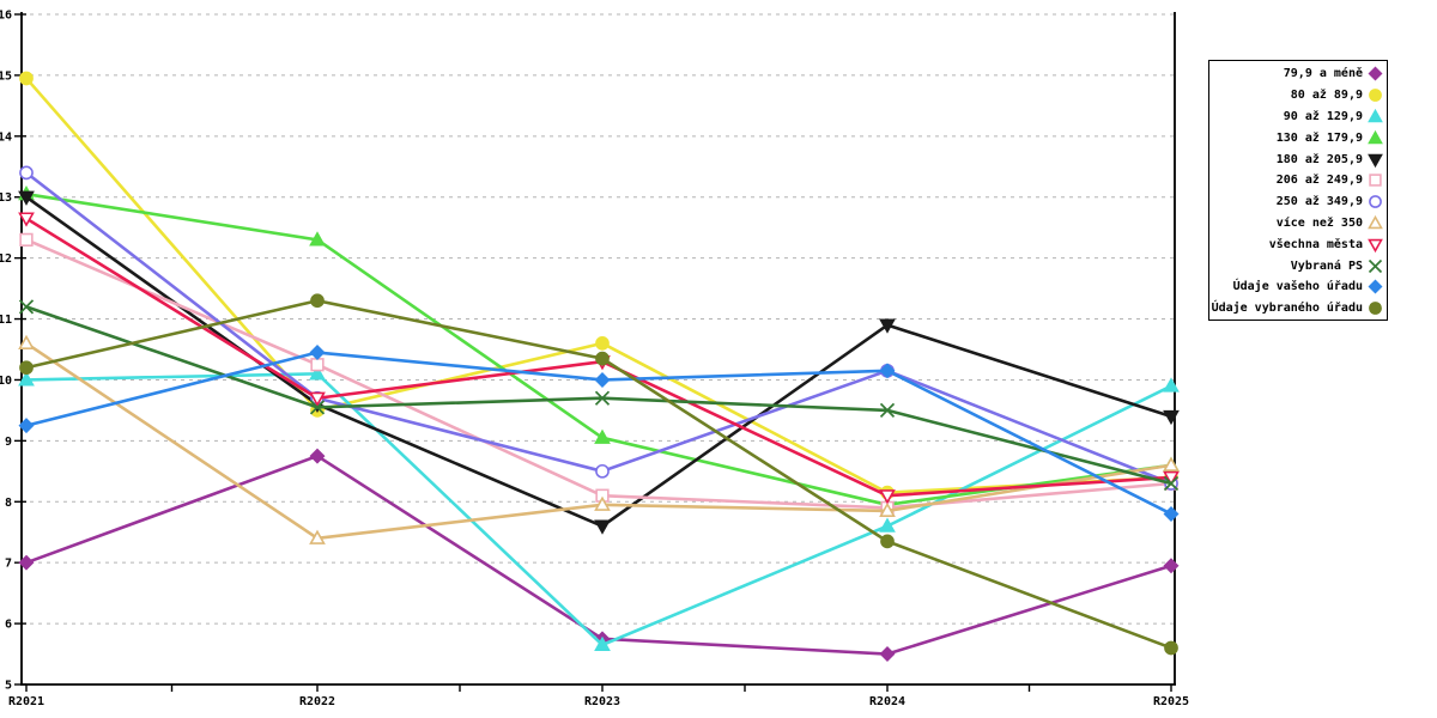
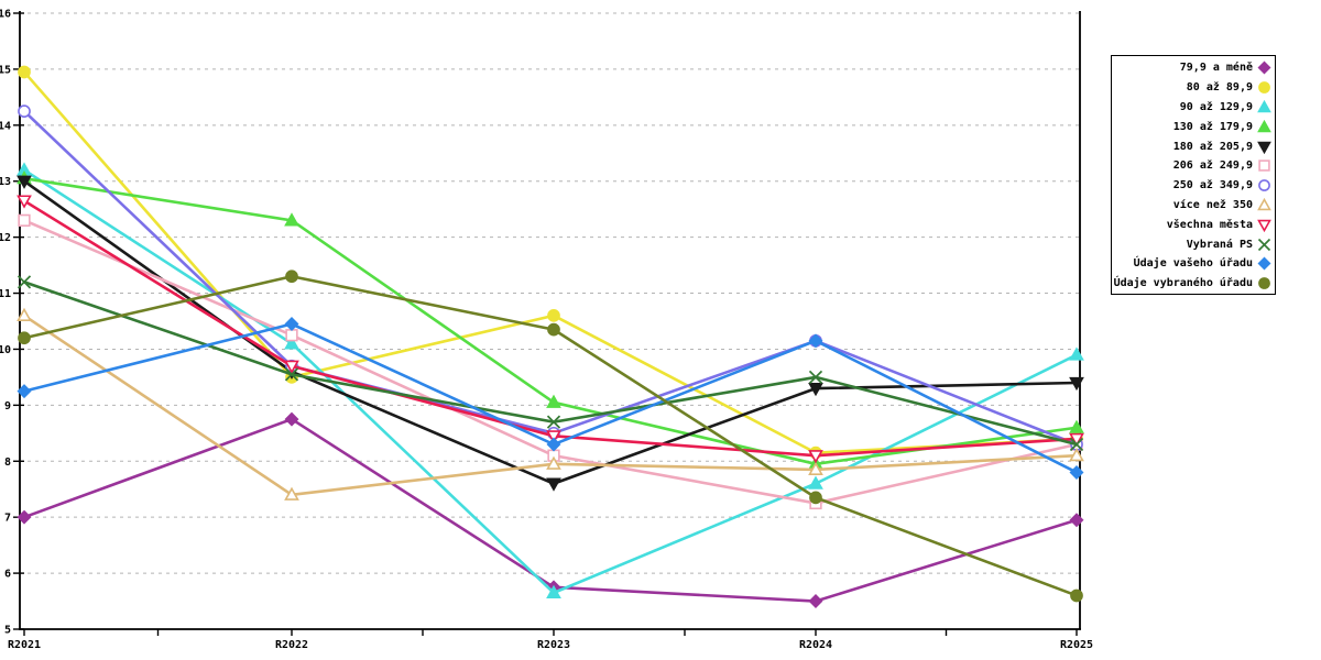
90 až 129,9/R2021: 10.0 -> 13.2
250 až 349,9/R2021: 13.4 -> 14.2
všechna města/R2023: 10.3 -> 8.4
Vybraná PS/R2023: 9.7 -> 8.7
Údaje vašeho úřadu/R2023: 10.0 -> 8.3
180 až 205,9/R2024: 10.9 -> 9.3
206 až 249,9/R2024: 7.9 -> 7.2
více než 350/R2025: 8.6 -> 8.1
